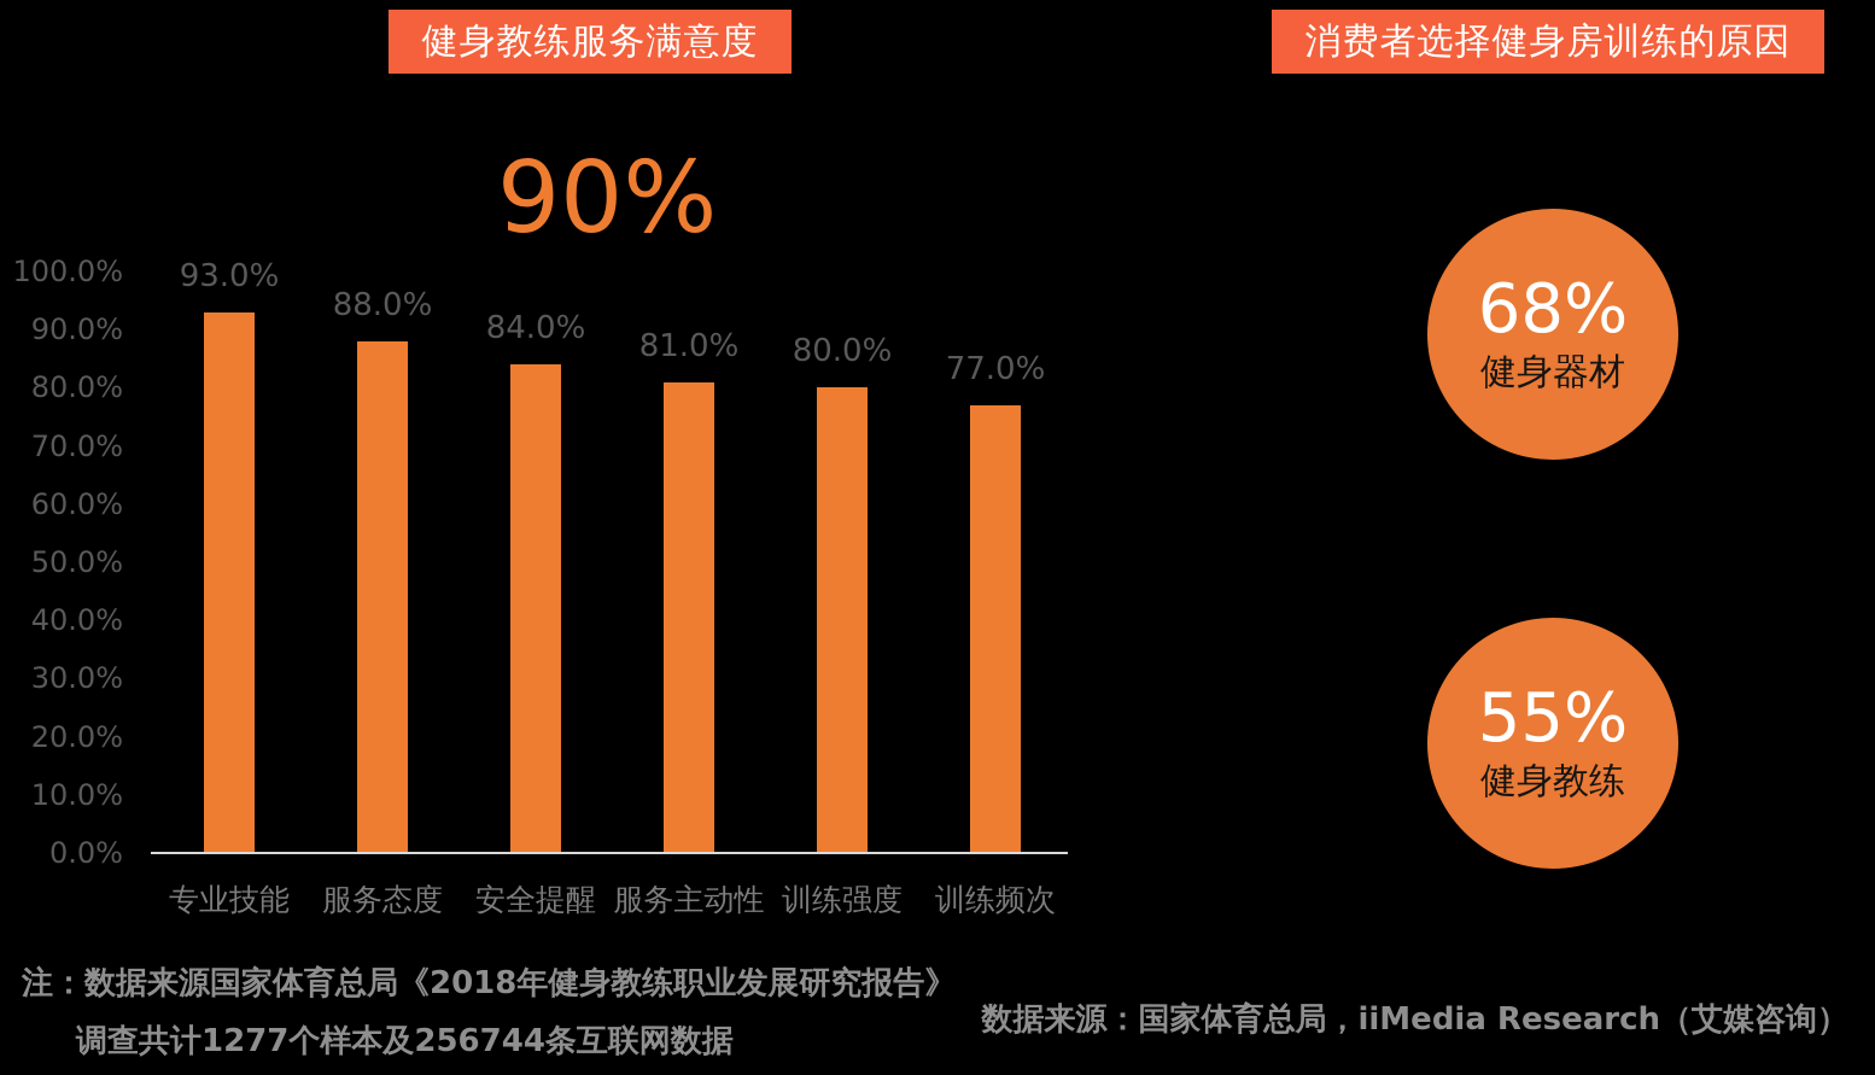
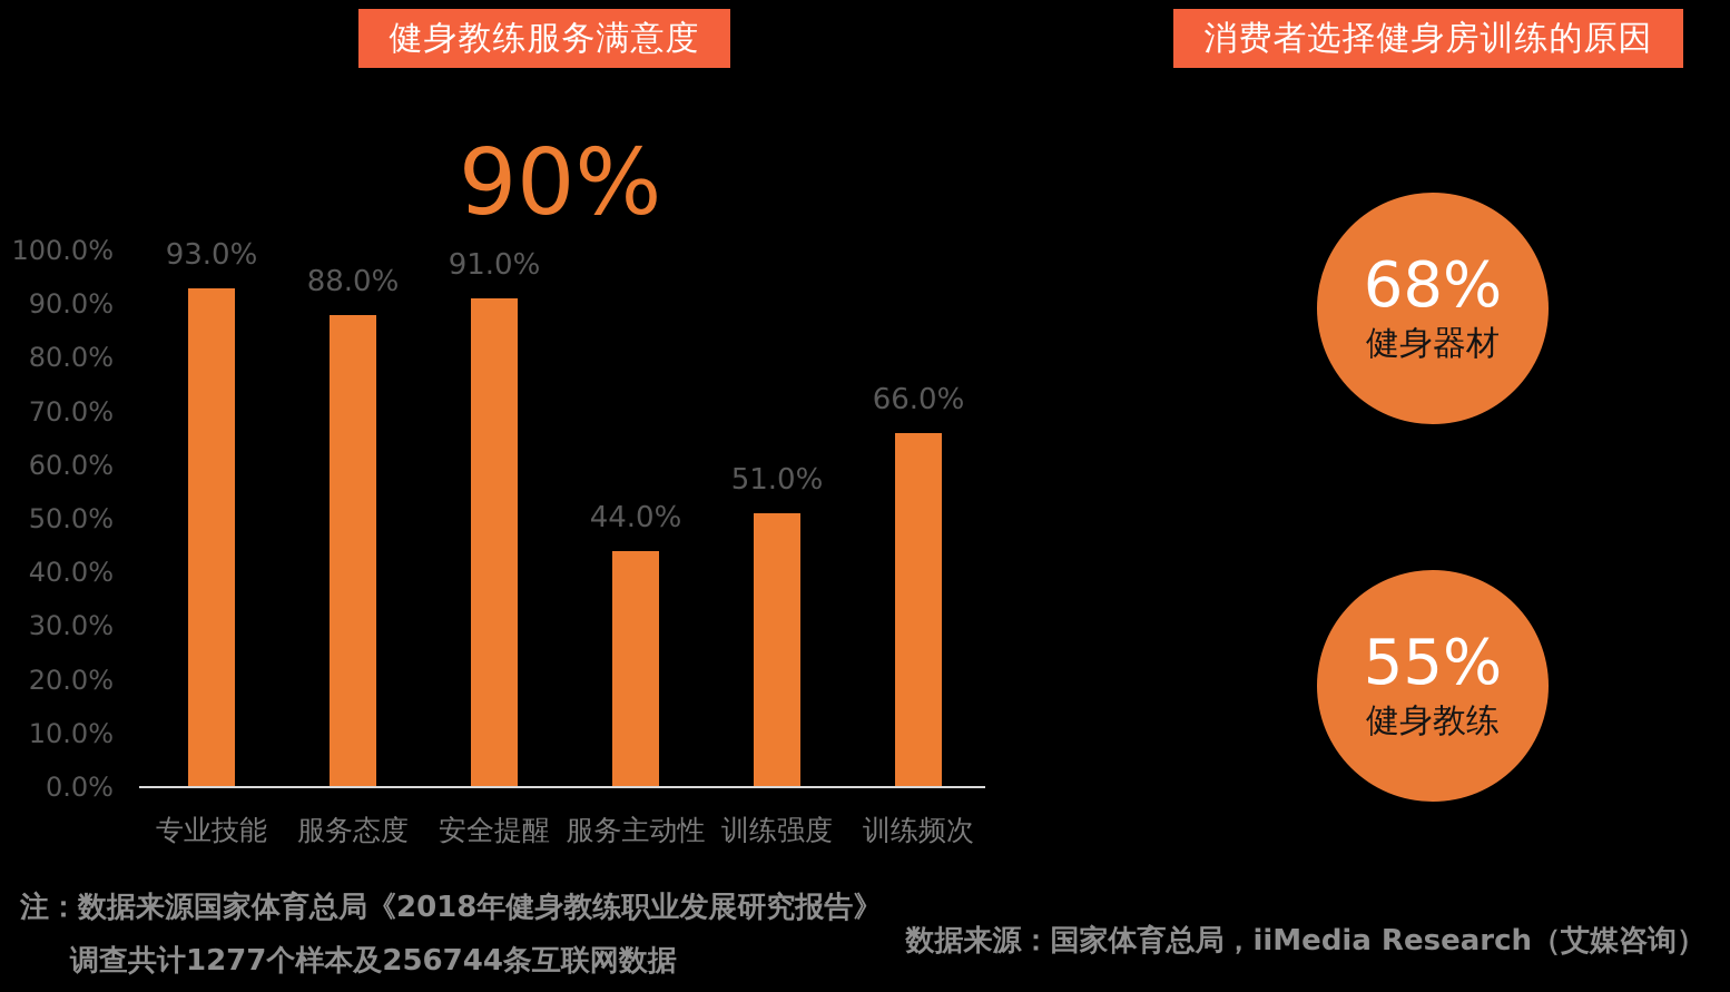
安全提醒: 84.0% -> 91.0%
服务主动性: 81.0% -> 44.0%
训练强度: 80.0% -> 51.0%
训练频次: 77.0% -> 66.0%
